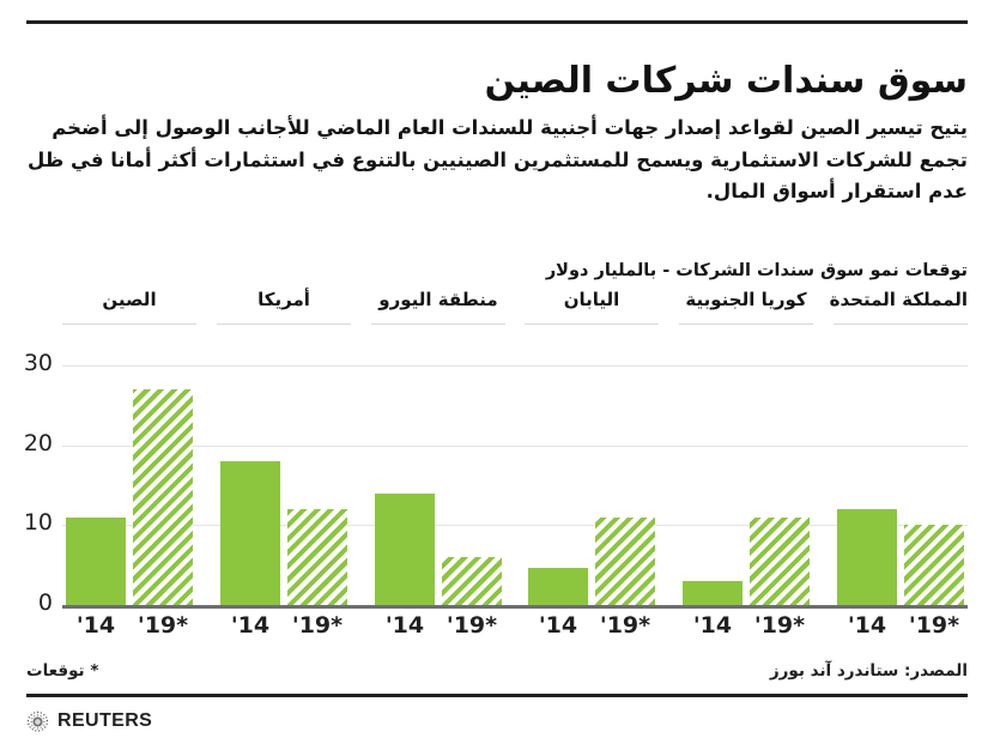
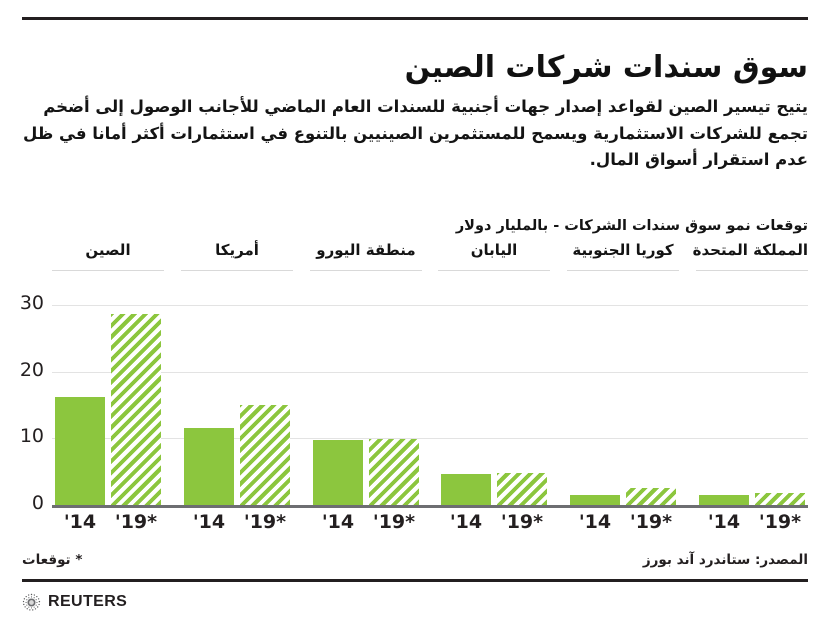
'14/الصين: 11 -> 16
'19*/الصين: 27 -> 29
'14/أمريكا: 18 -> 12
'19*/أمريكا: 12 -> 15
'14/منطقة اليورو: 14 -> 10
'19*/منطقة اليورو: 6 -> 10
'19*/اليابان: 11 -> 5
'14/كوريا الجنوبية: 3 -> 2
'19*/كوريا الجنوبية: 11 -> 2
'14/المملكة المتحدة: 12 -> 2
'19*/المملكة المتحدة: 10 -> 2
